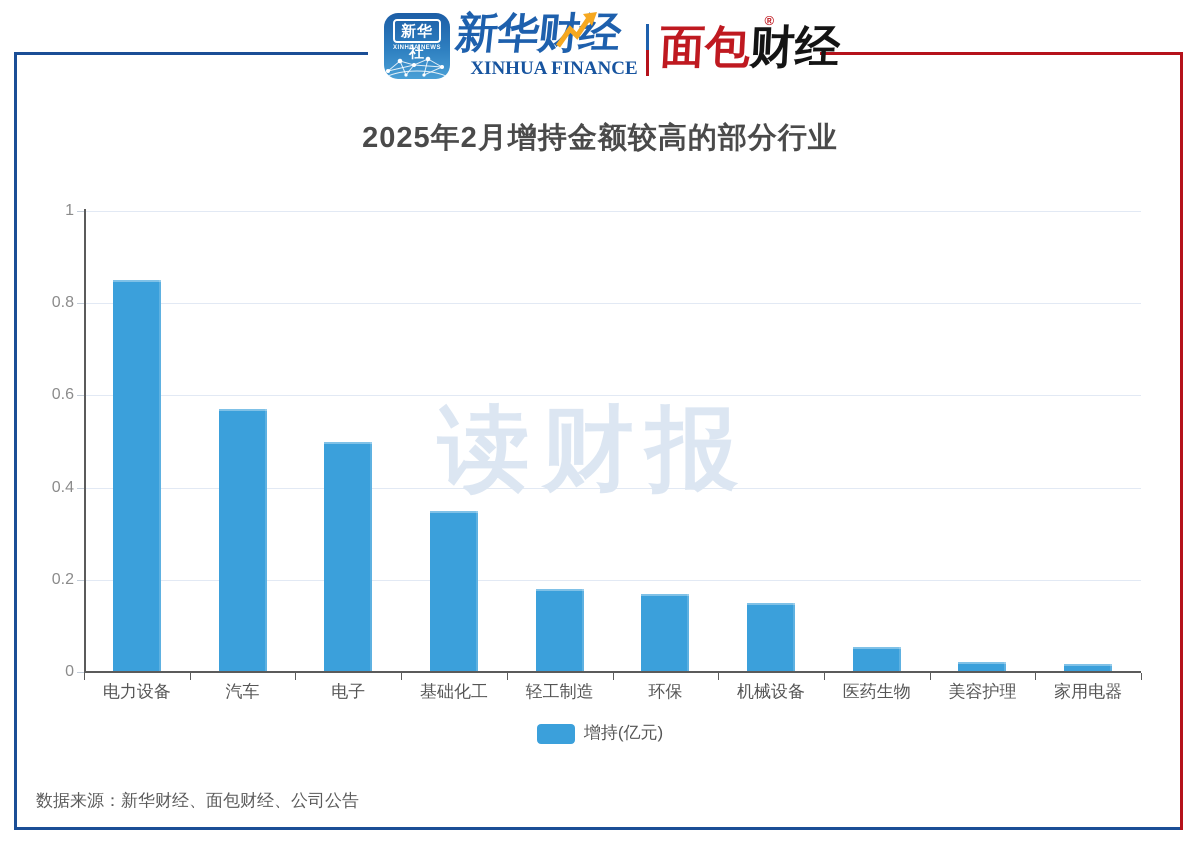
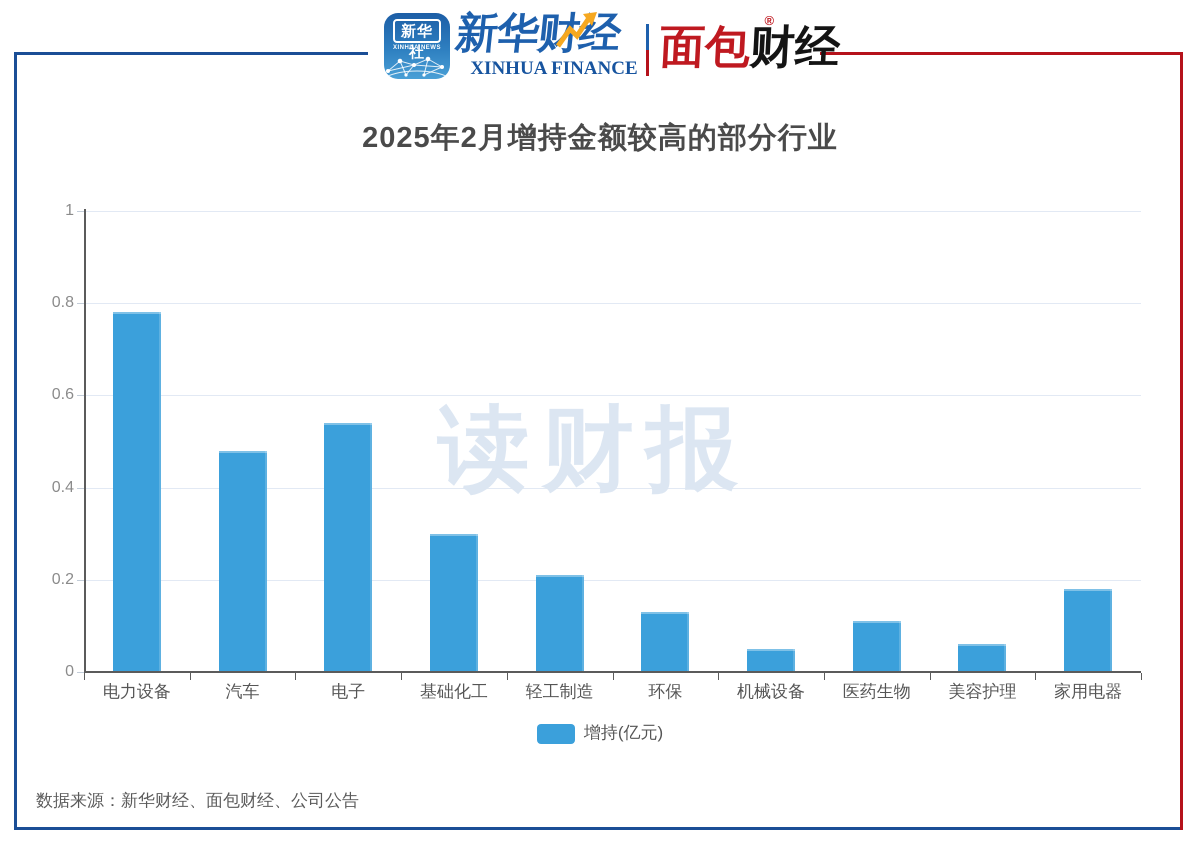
电力设备: 0.85 -> 0.78
汽车: 0.57 -> 0.48
电子: 0.50 -> 0.54
基础化工: 0.35 -> 0.30
轻工制造: 0.18 -> 0.21
环保: 0.17 -> 0.13
机械设备: 0.15 -> 0.05
医药生物: 0.06 -> 0.11
美容护理: 0.02 -> 0.06
家用电器: 0.02 -> 0.18
